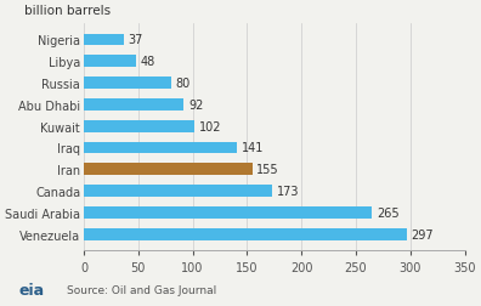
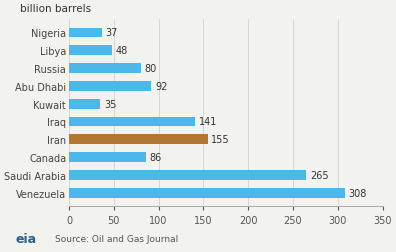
Kuwait: 102 -> 35
Canada: 173 -> 86
Venezuela: 297 -> 308
